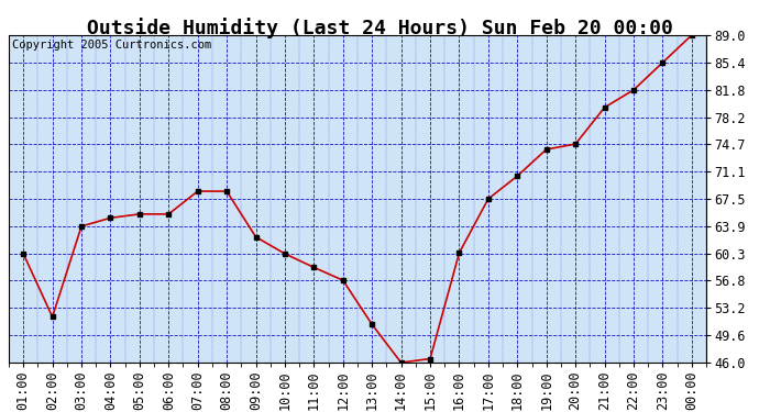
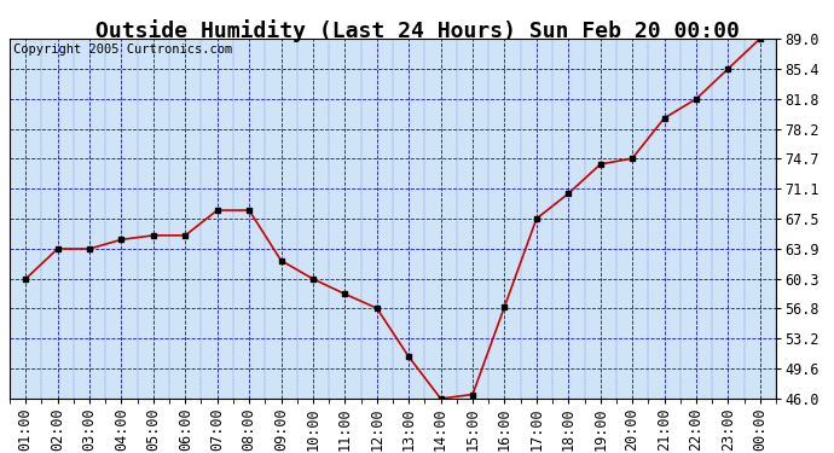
02:00: 52.0 -> 63.9
16:00: 60.4 -> 57.0
